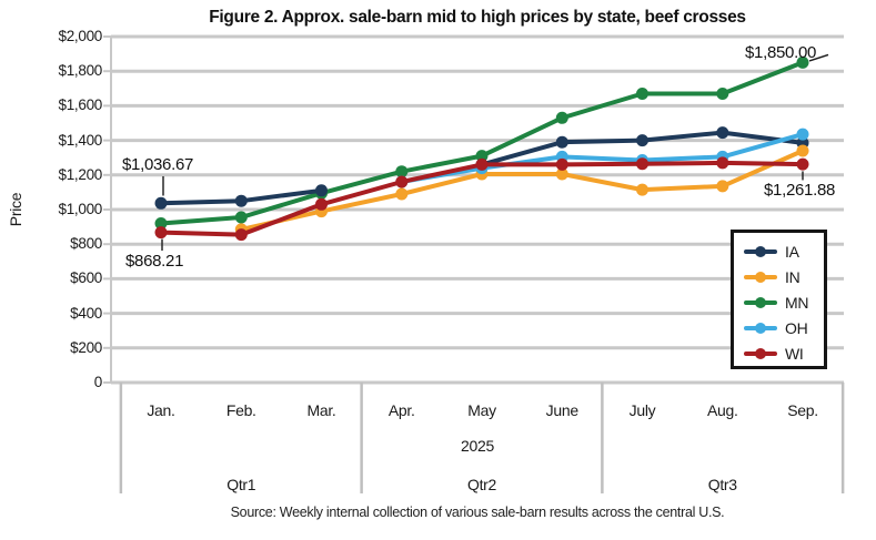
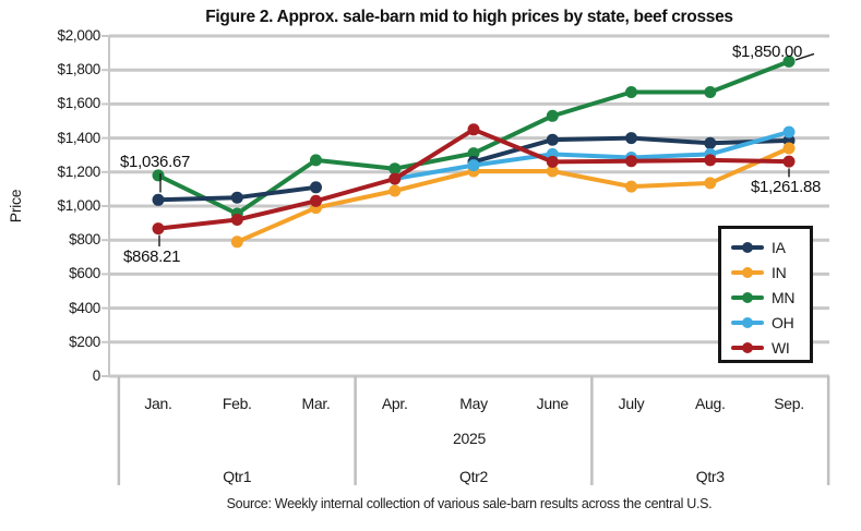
MN/Jan.: $920 -> $1180
IN/Feb.: $880 -> $790
WI/Feb.: $860 -> $920
MN/Mar.: $1100 -> $1270
WI/May: $1260 -> $1450
IA/Aug.: $1440 -> $1370
